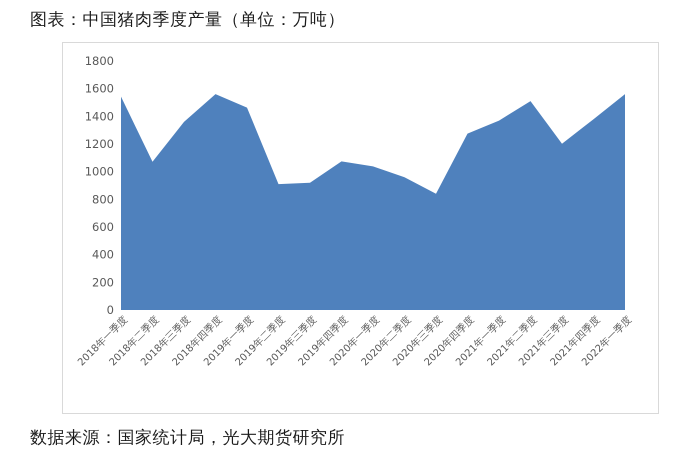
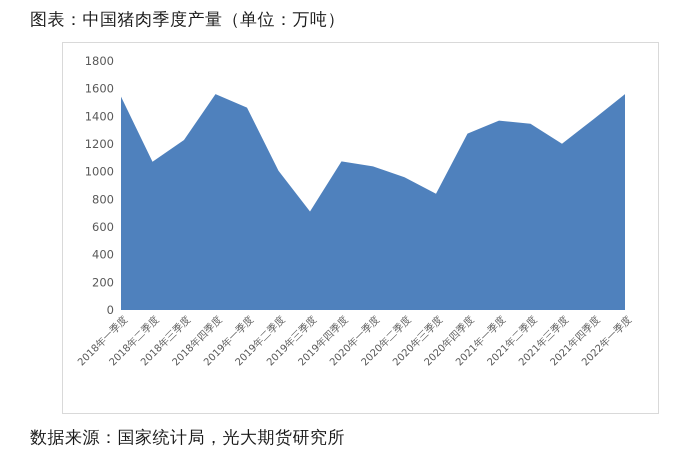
2018年三季度: 1360 -> 1230
2019年二季度: 910 -> 1010
2019年三季度: 920 -> 710
2021年二季度: 1510 -> 1350
